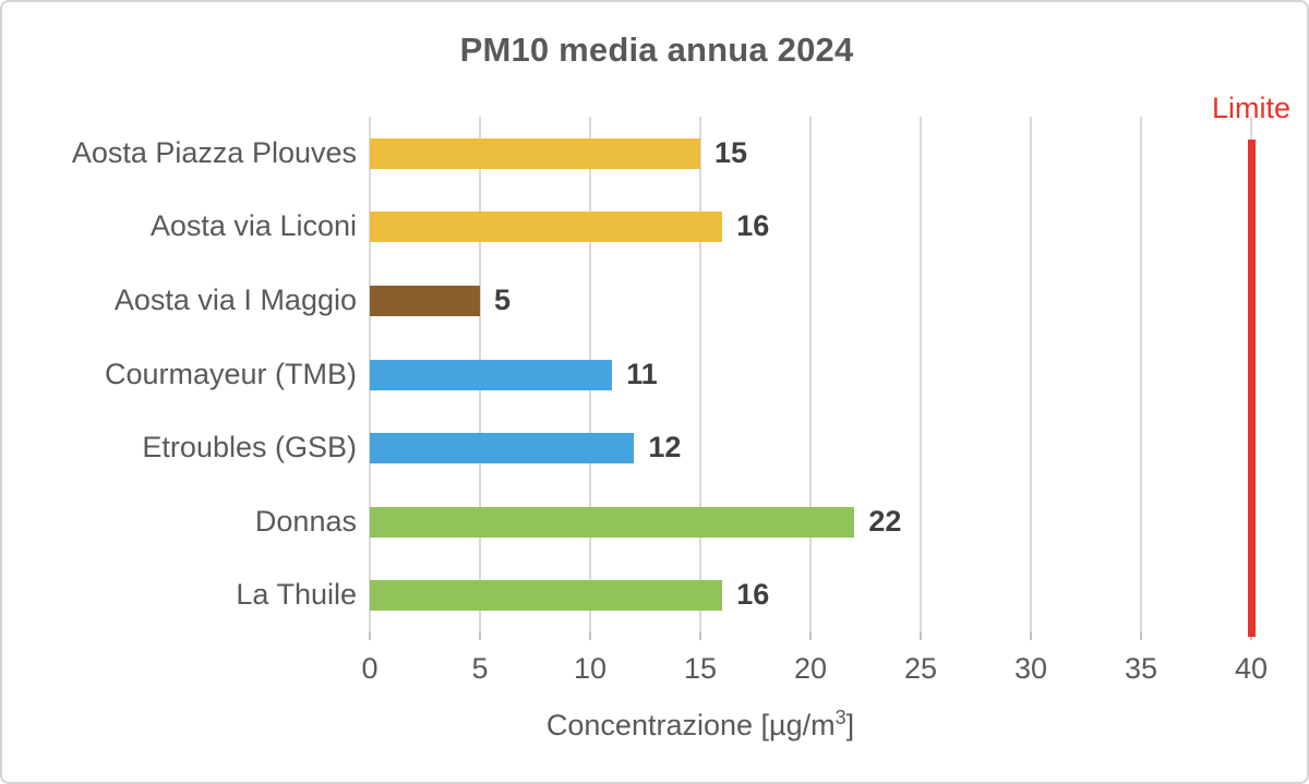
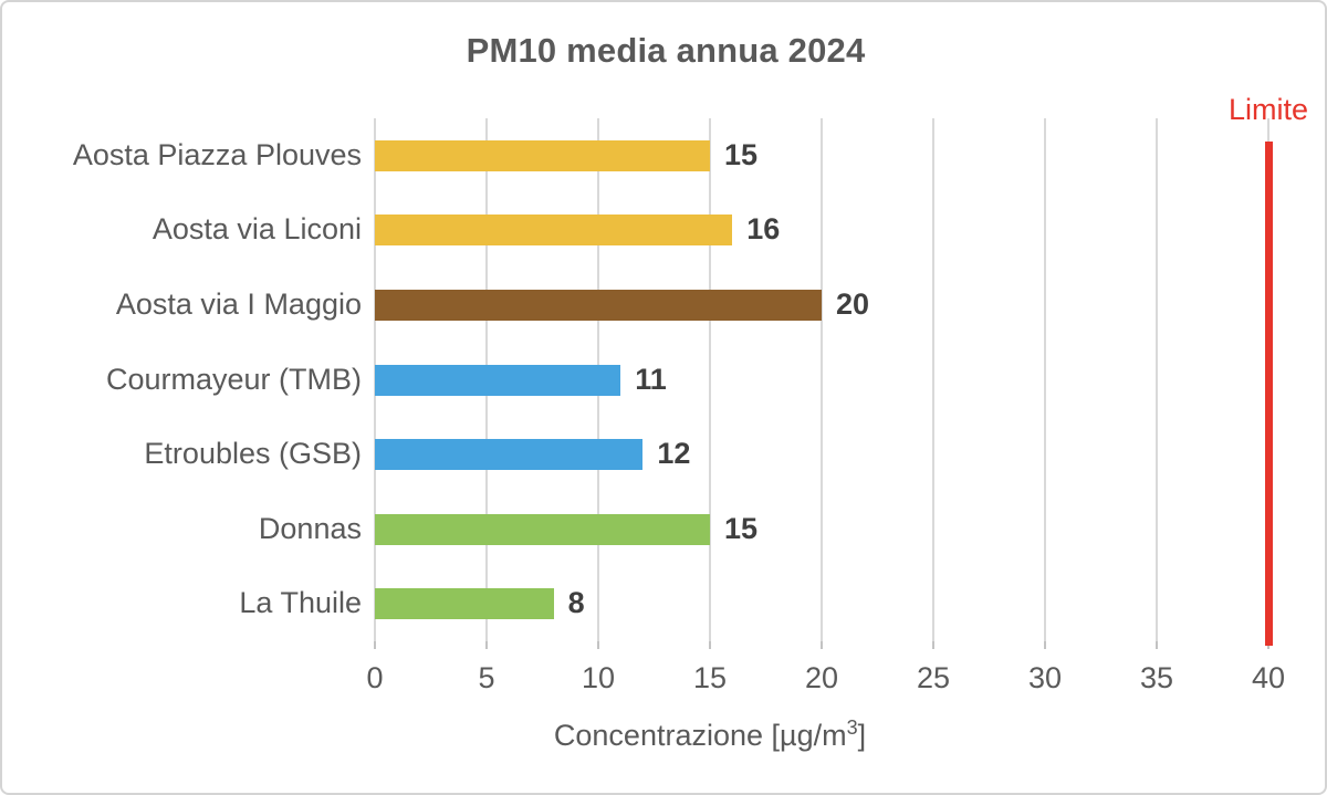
Aosta via I Maggio: 5 -> 20
Donnas: 22 -> 15
La Thuile: 16 -> 8
